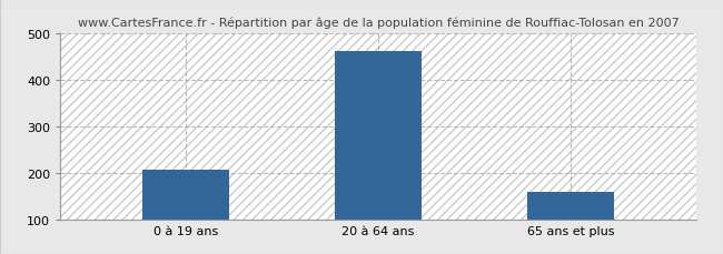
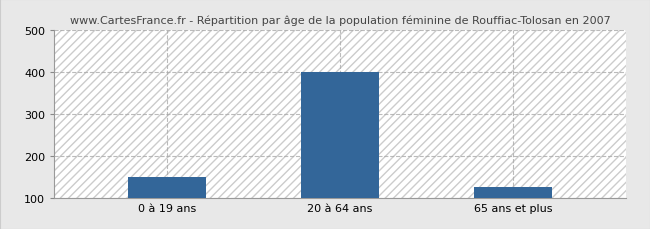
0 à 19 ans: 207 -> 150
20 à 64 ans: 463 -> 400
65 ans et plus: 160 -> 125
